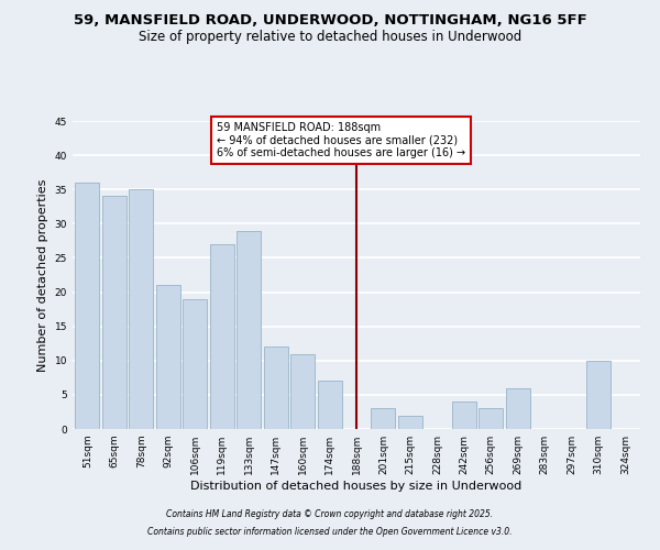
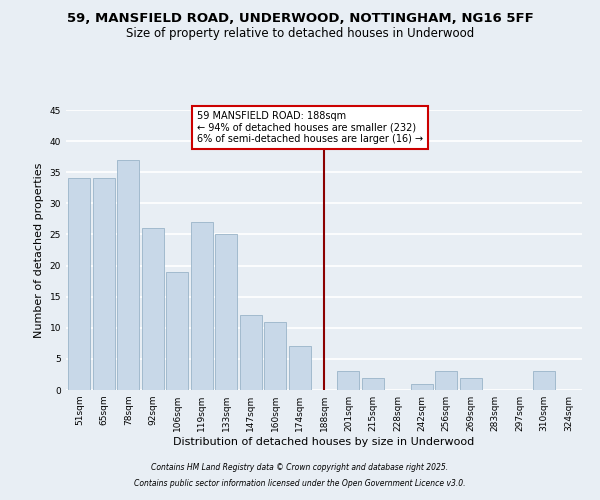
51sqm: 36 -> 34
78sqm: 35 -> 37
92sqm: 21 -> 26
133sqm: 29 -> 25
242sqm: 4 -> 1
269sqm: 6 -> 2
310sqm: 10 -> 3
